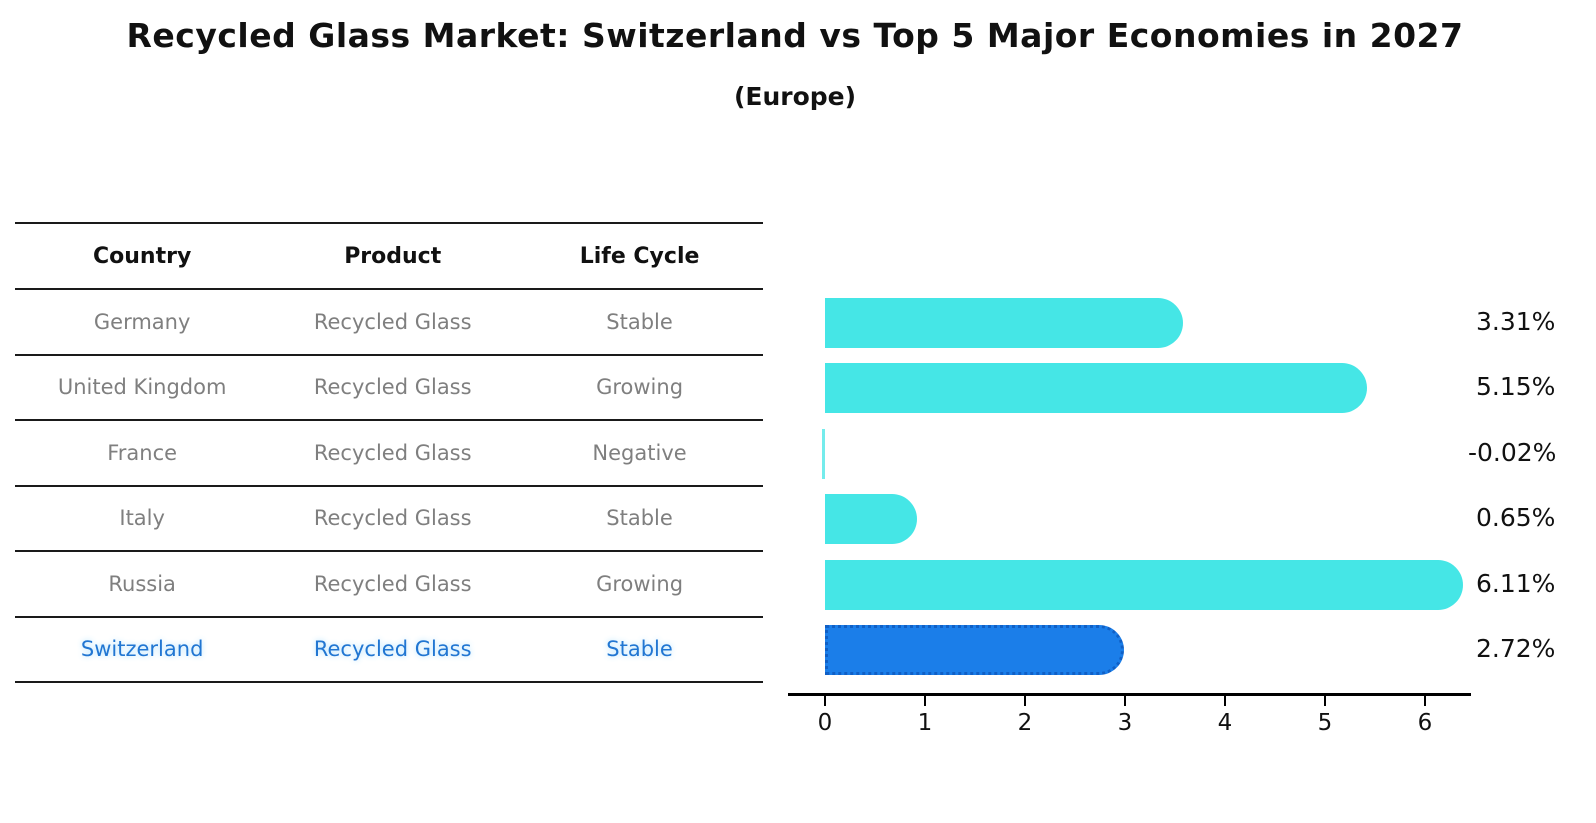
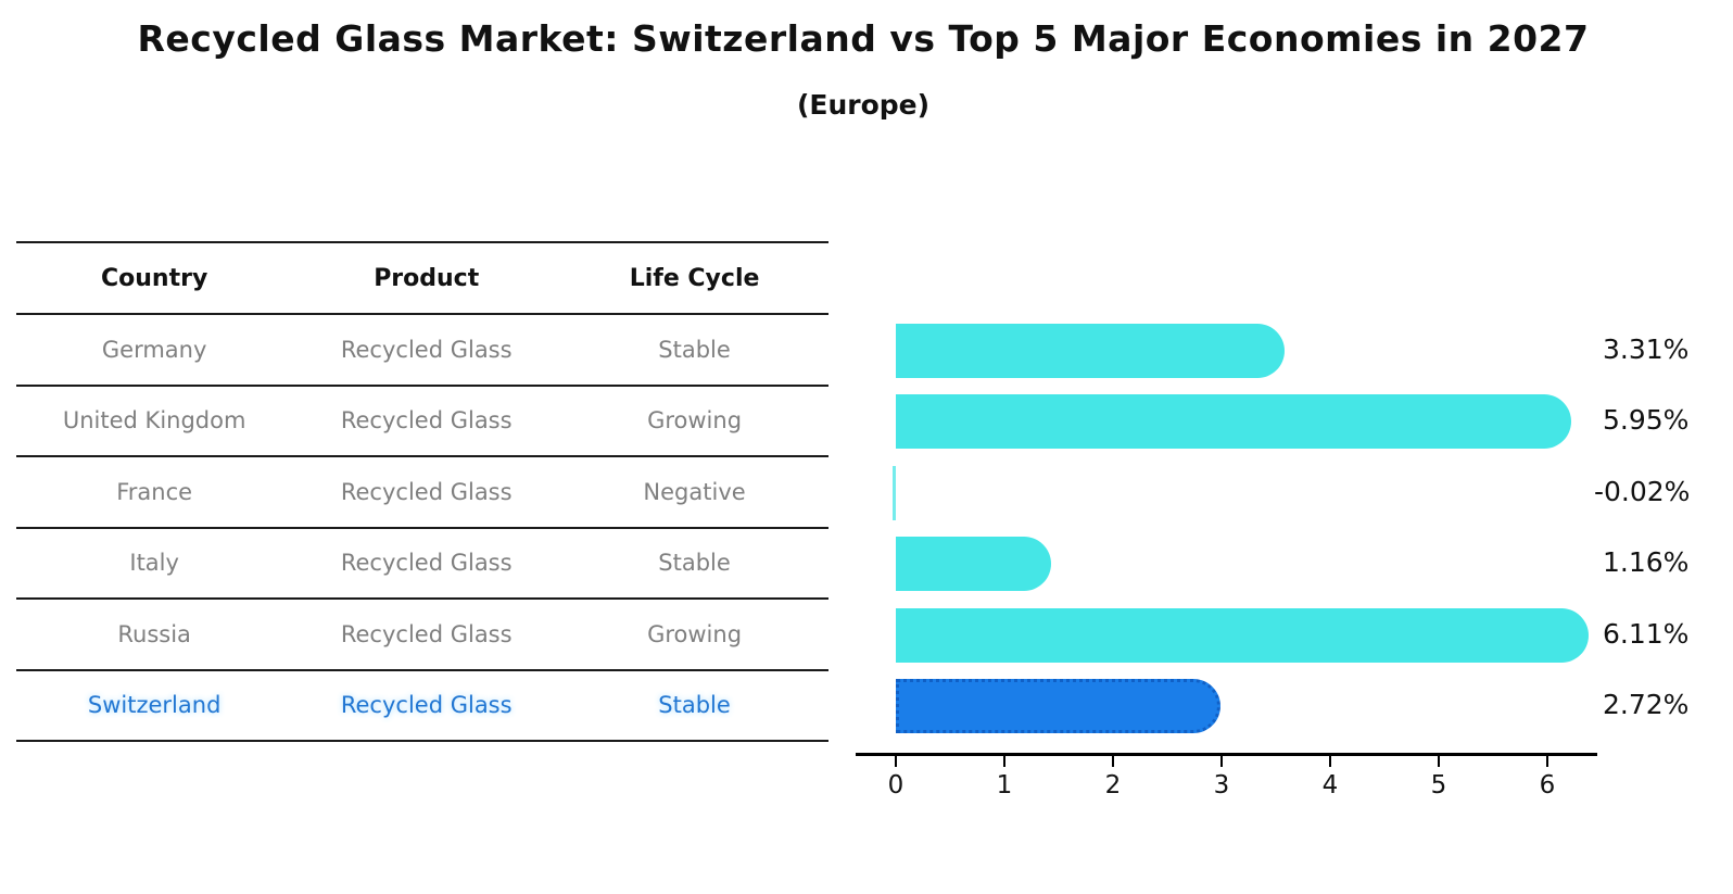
United Kingdom: 5.15% -> 5.95%
Italy: 0.65% -> 1.16%
